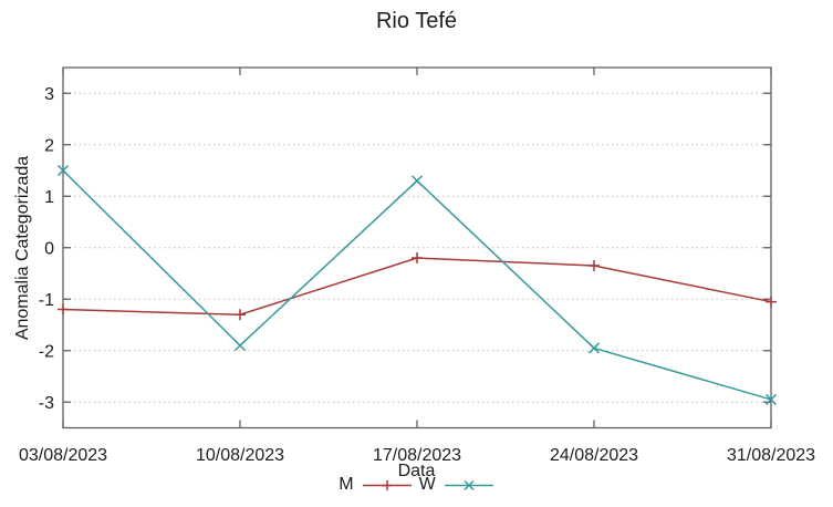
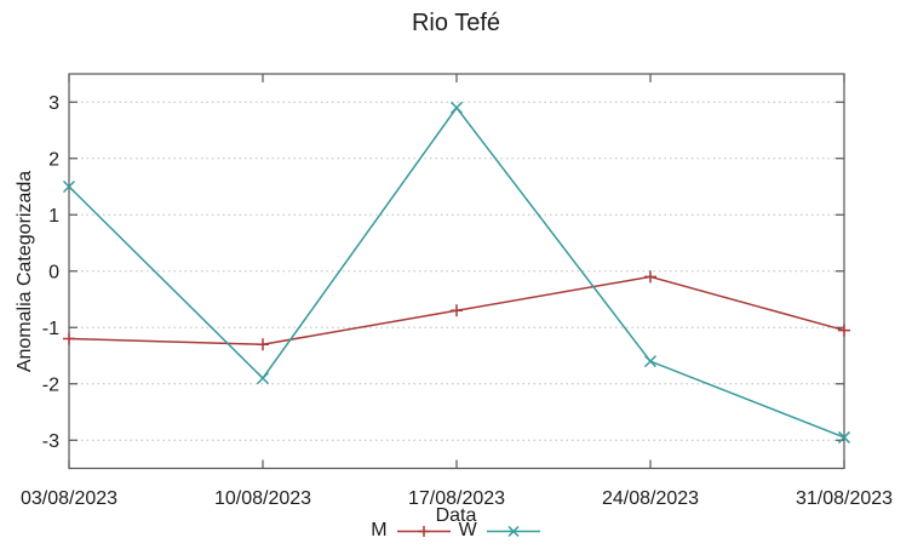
M/17/08/2023: -0.2 -> -0.7
W/17/08/2023: 1.3 -> 2.9
M/24/08/2023: -0.3 -> -0.1
W/24/08/2023: -1.9 -> -1.6
